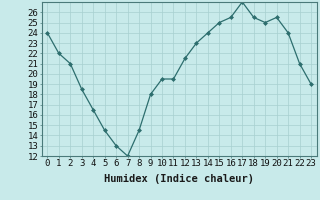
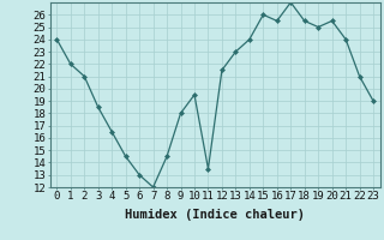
11: 19.5 -> 13.5
15: 25.0 -> 26.0
